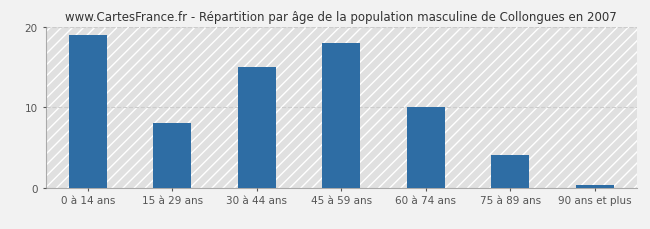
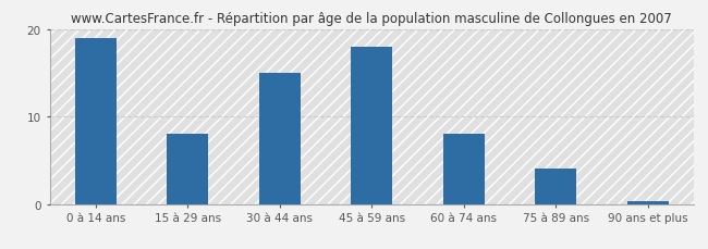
60 à 74 ans: 10.0 -> 8.0
